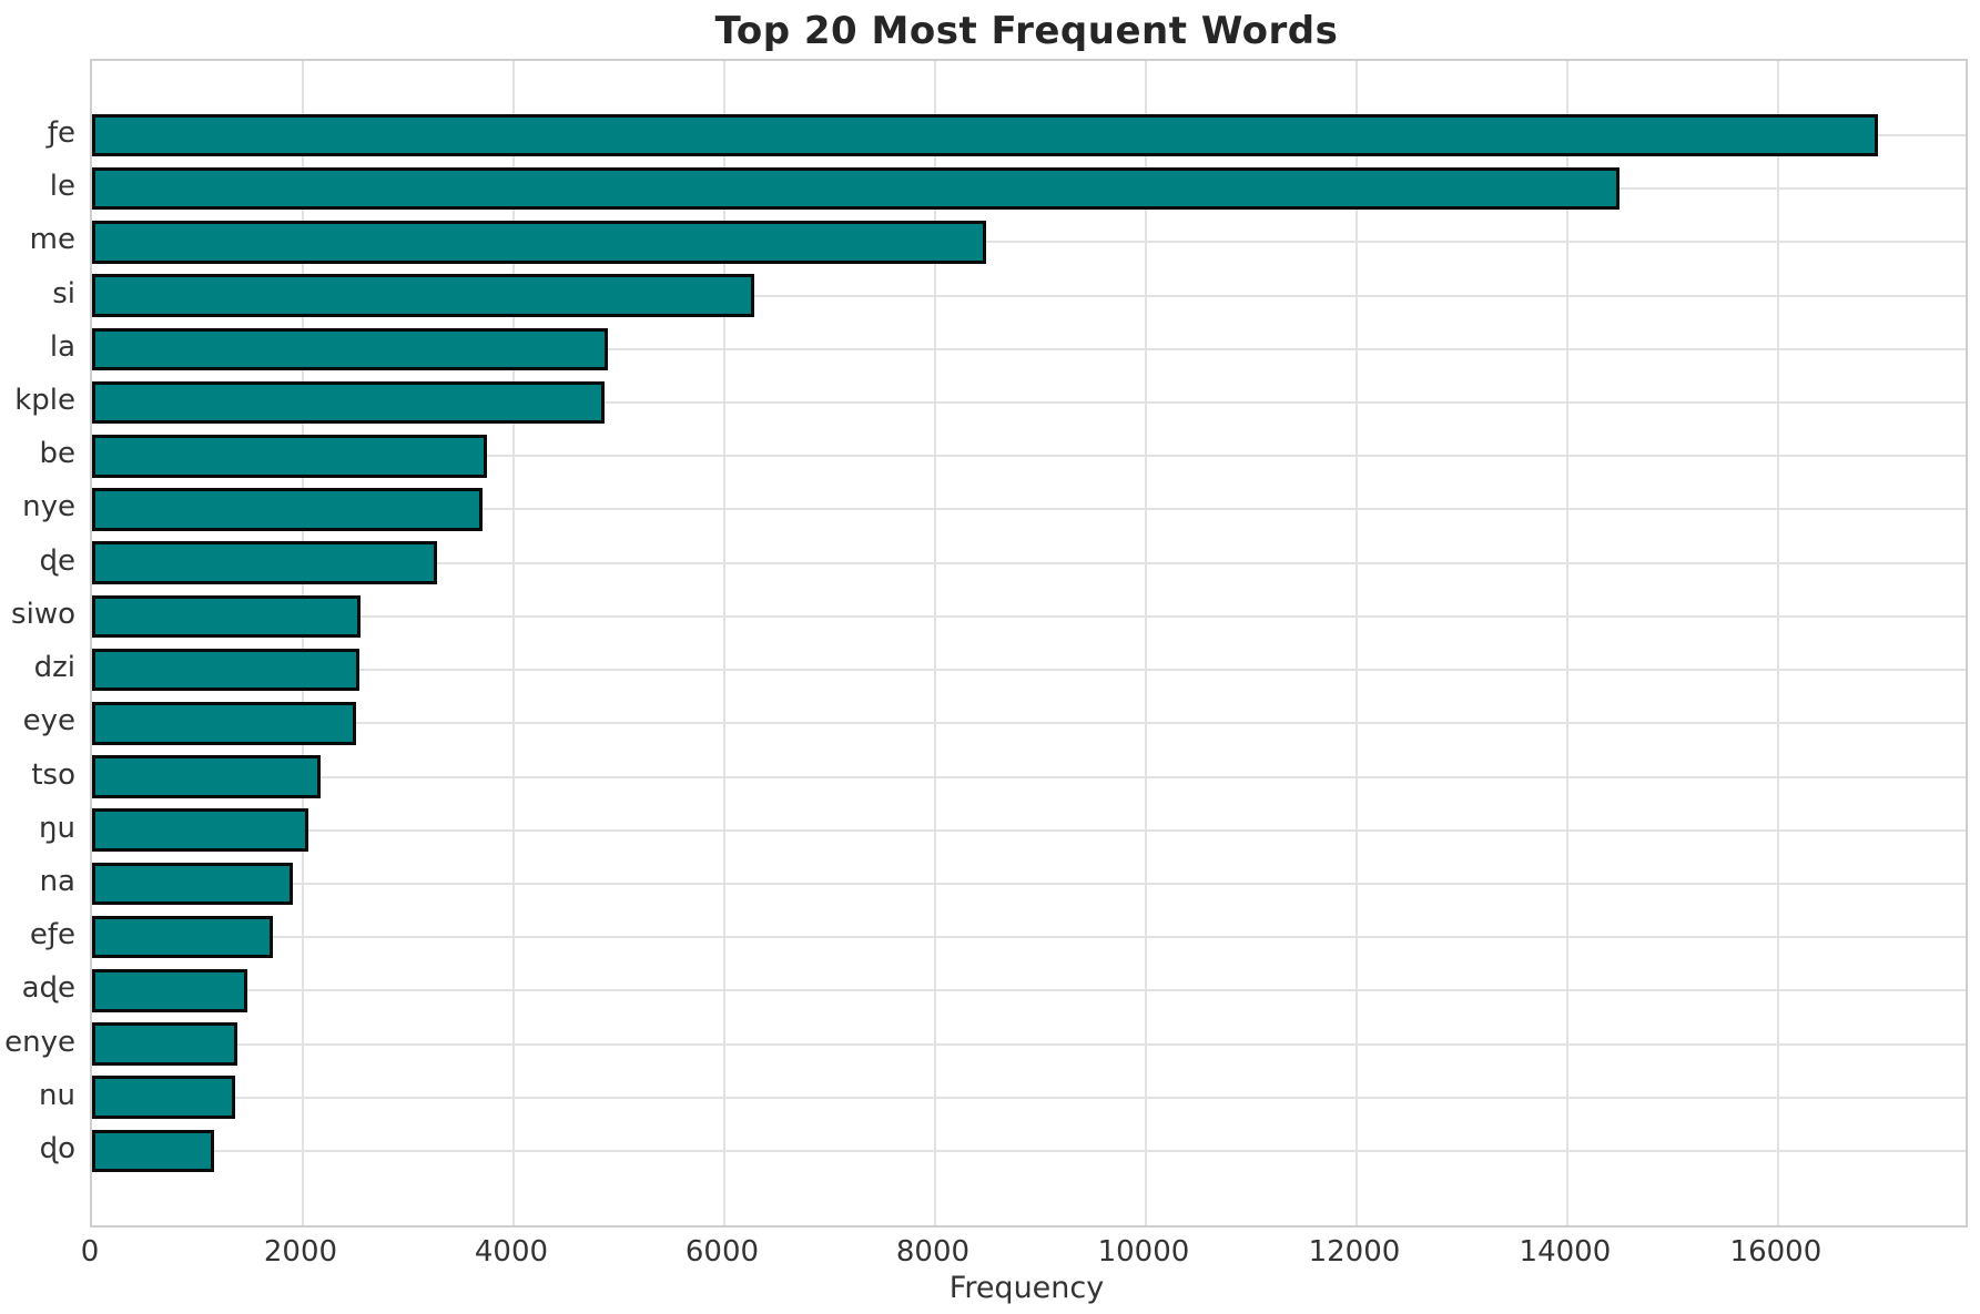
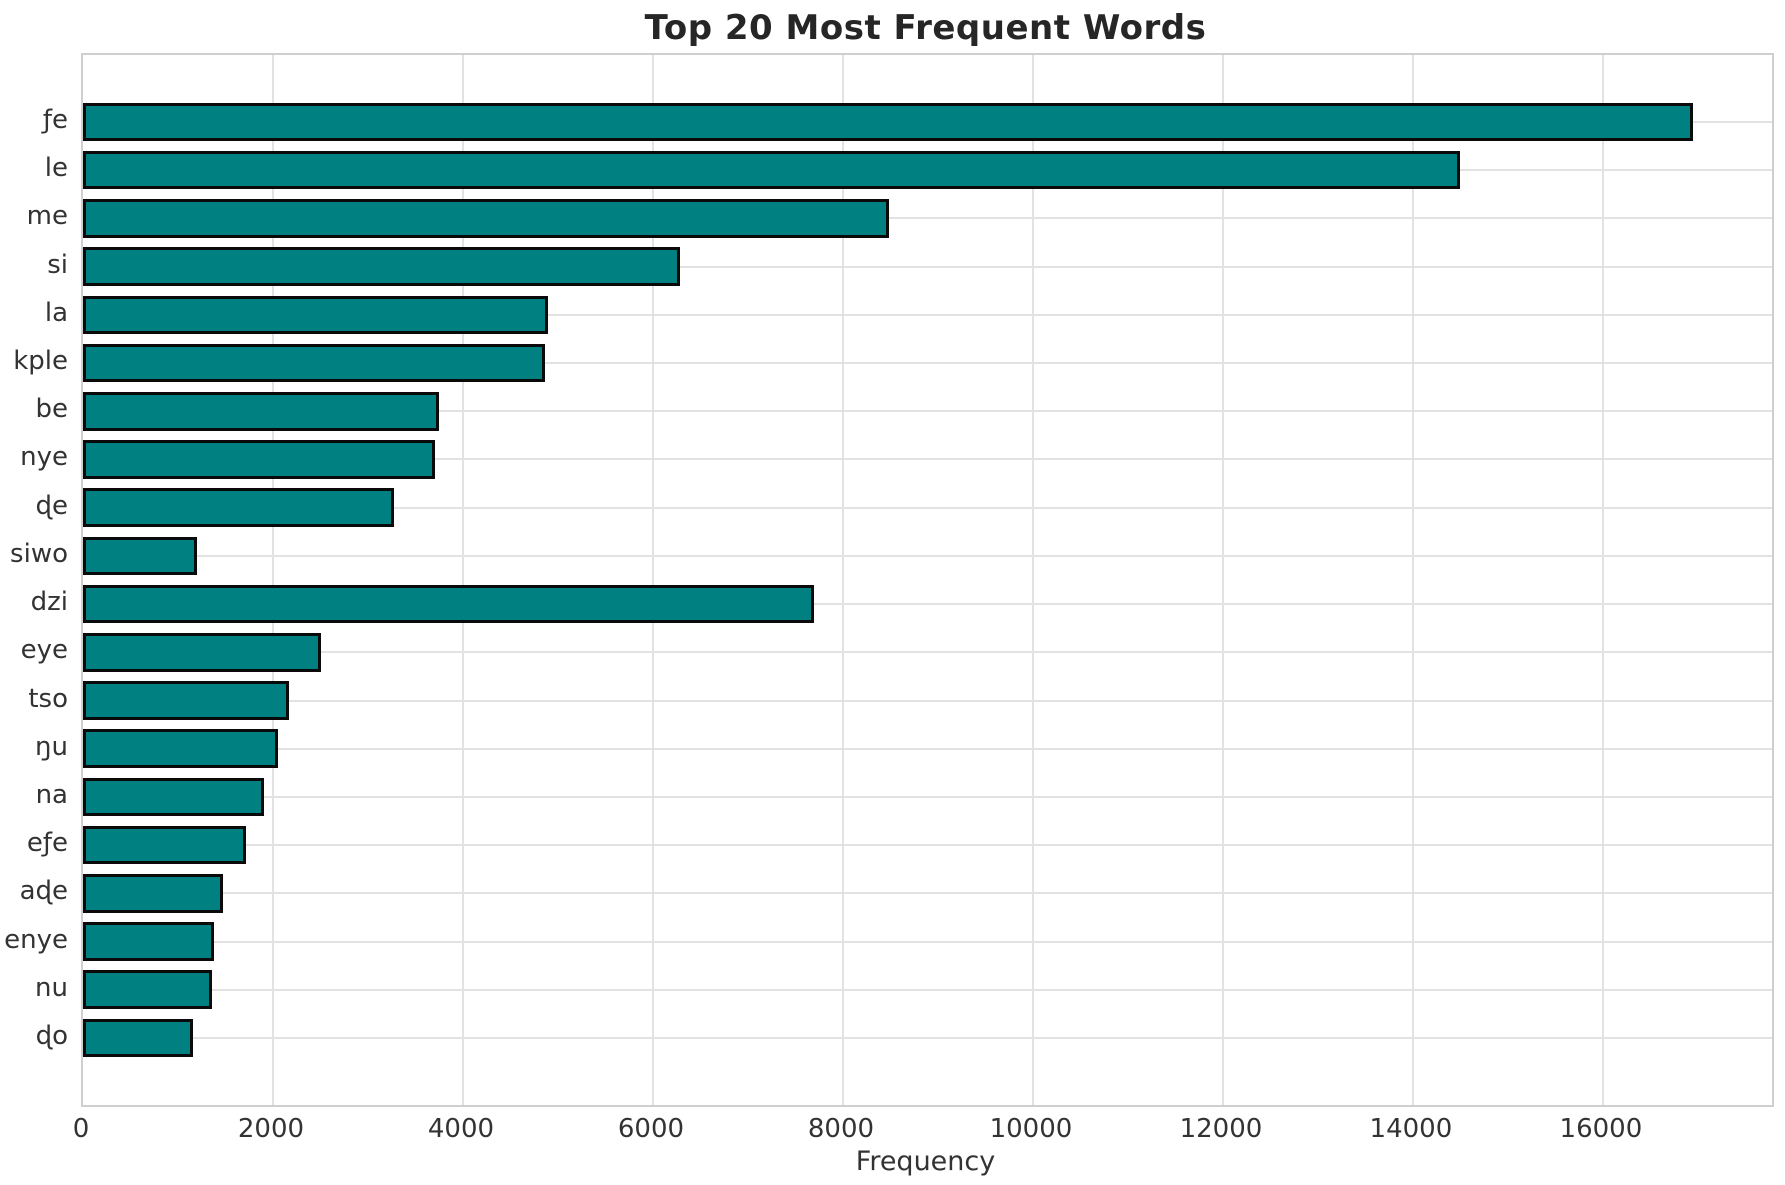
siwo: 2600 -> 1200
dzi: 2500 -> 7700
